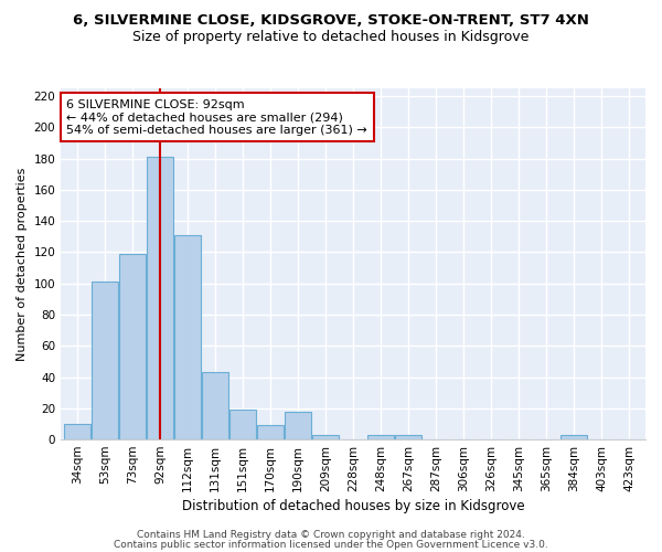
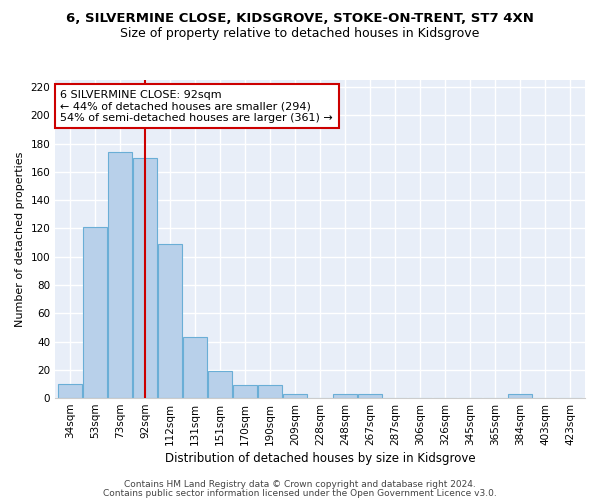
53sqm: 101 -> 121
73sqm: 119 -> 174
92sqm: 181 -> 170
112sqm: 131 -> 109
190sqm: 18 -> 9
